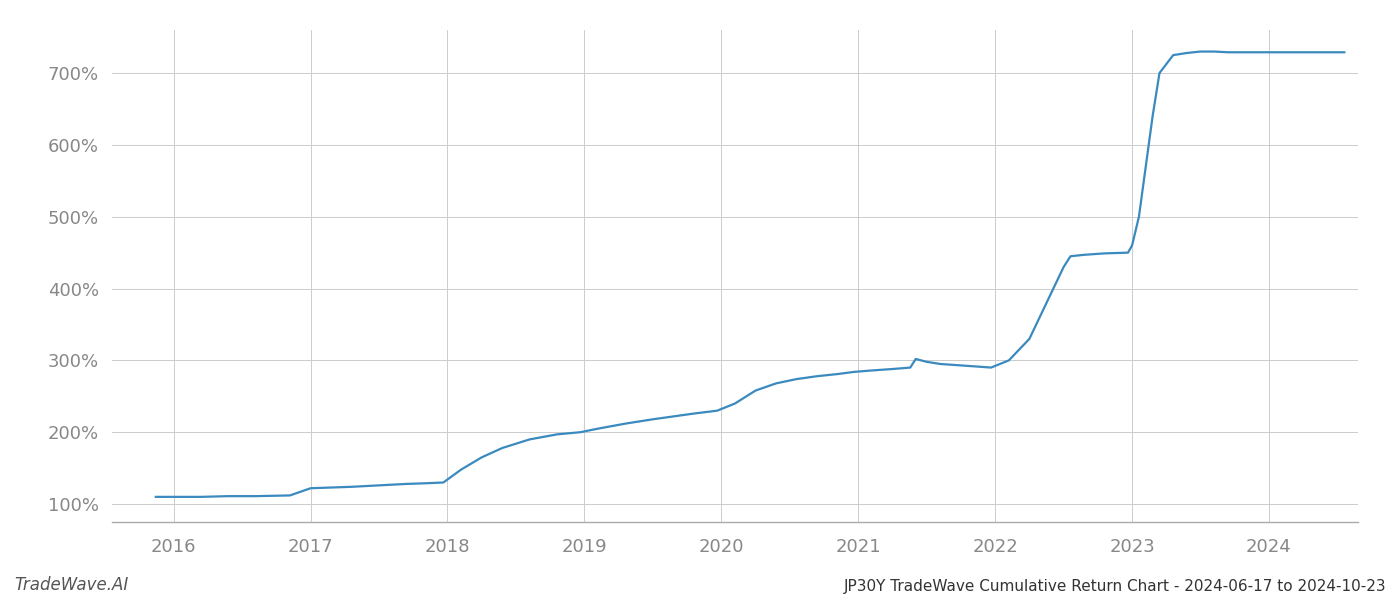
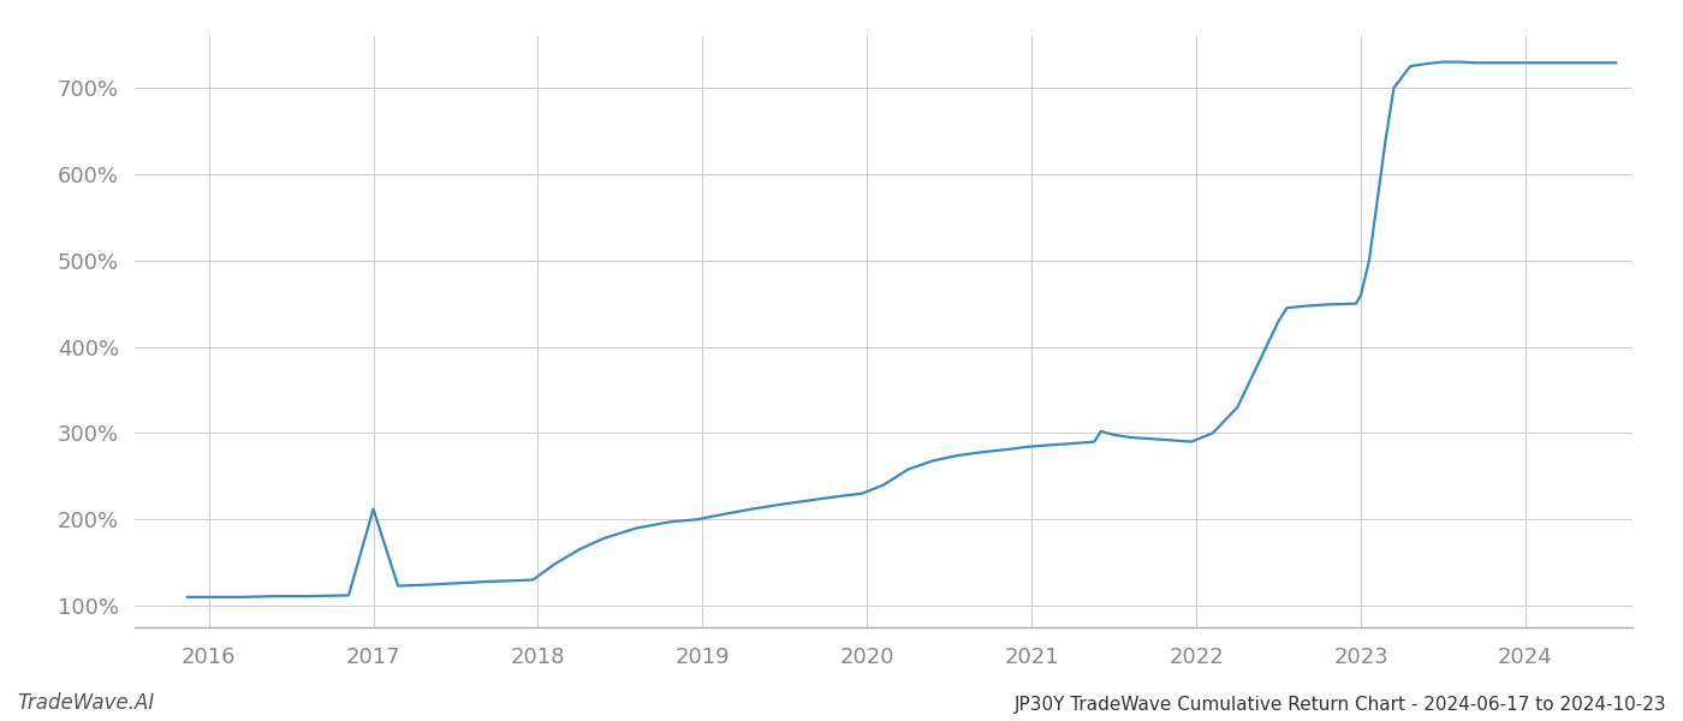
2017: 122% -> 212%
